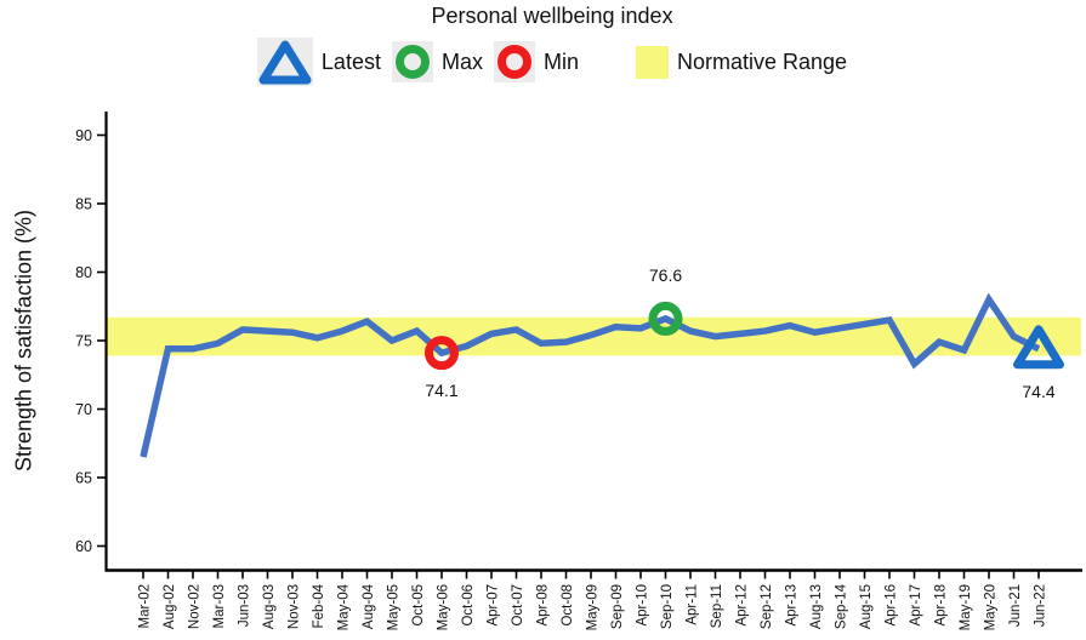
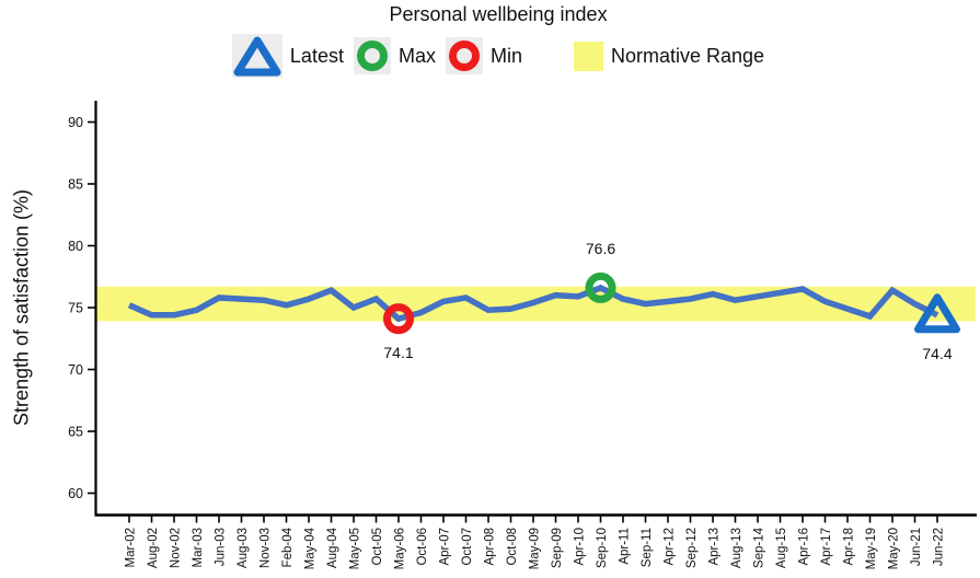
Mar-02: 66.5 -> 75.2
Apr-17: 73.3 -> 75.5
May-20: 78.0 -> 76.4
